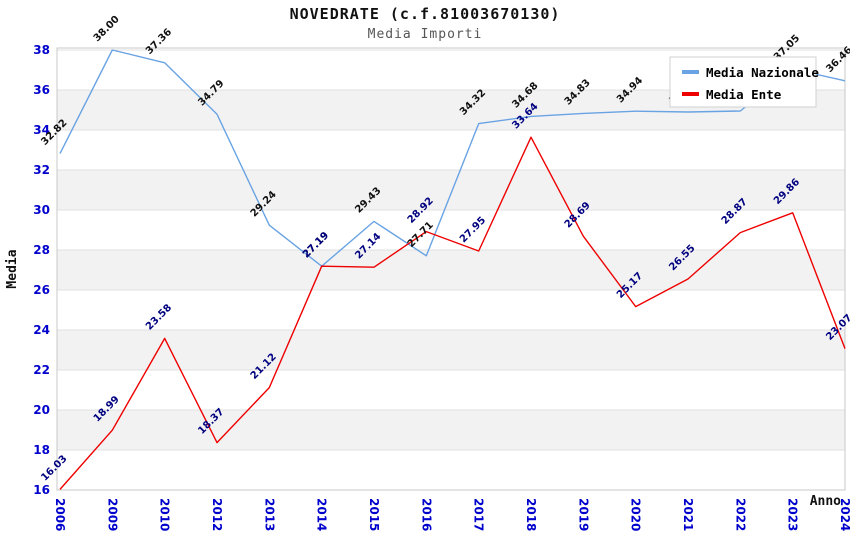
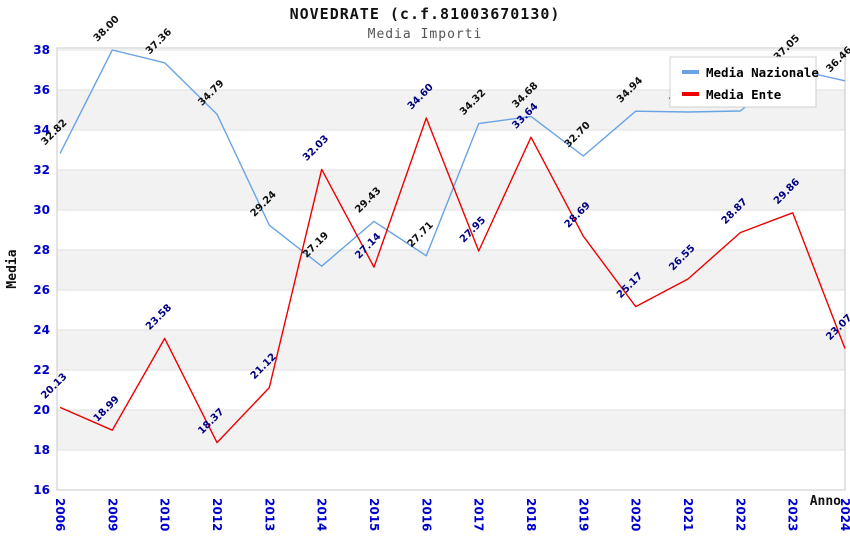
Media Ente/2006: 16.03 -> 20.13
Media Ente/2014: 27.19 -> 32.03
Media Ente/2016: 28.92 -> 34.60
Media Nazionale/2019: 34.83 -> 32.70
